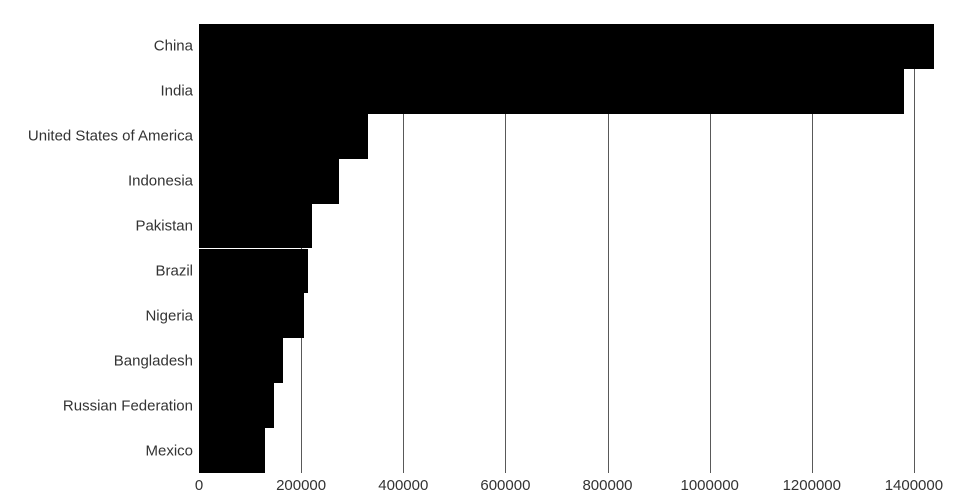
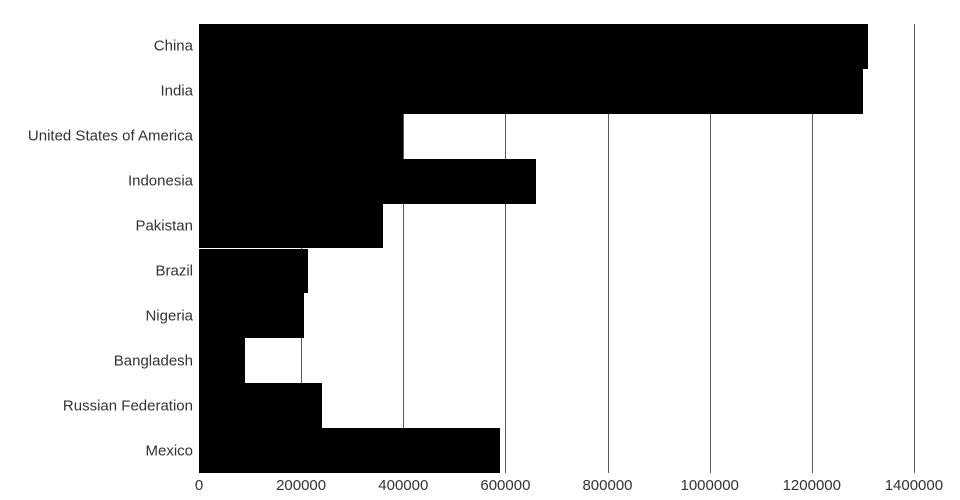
China: 1440000 -> 1310000
India: 1380000 -> 1300000
United States of America: 330000 -> 400000
Indonesia: 270000 -> 660000
Pakistan: 220000 -> 360000
Bangladesh: 160000 -> 90000
Russian Federation: 150000 -> 240000
Mexico: 130000 -> 590000
